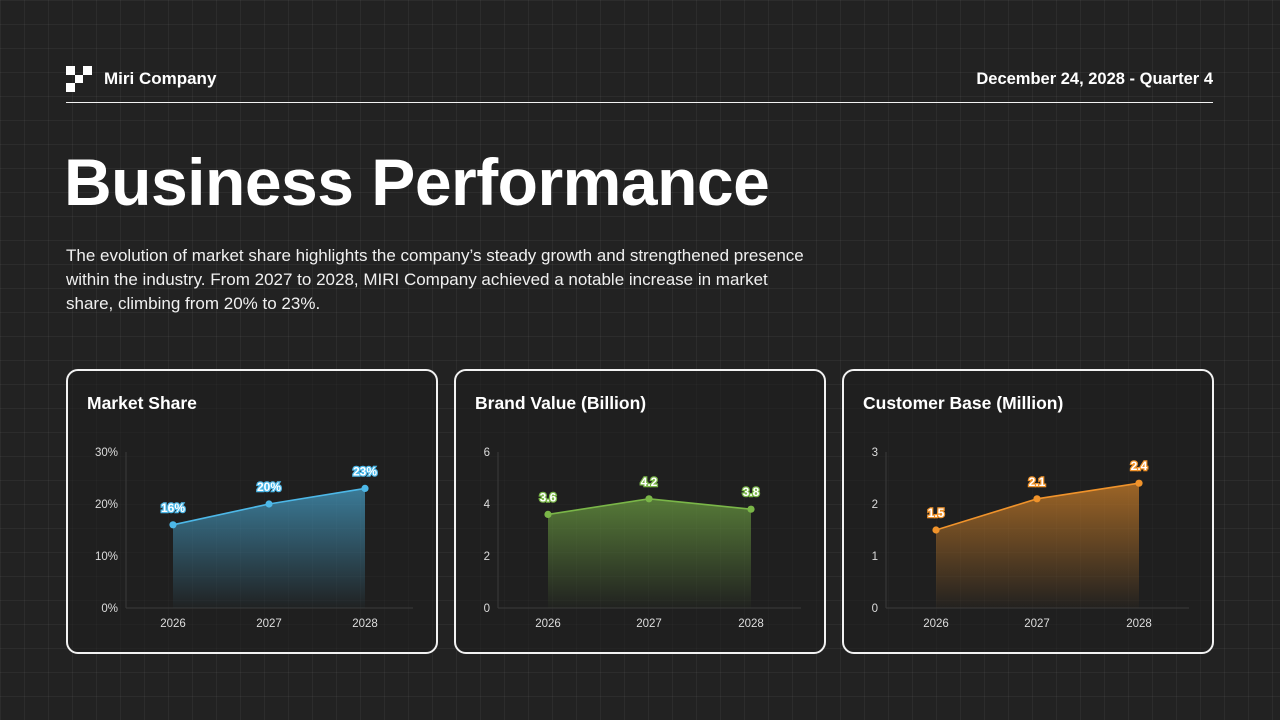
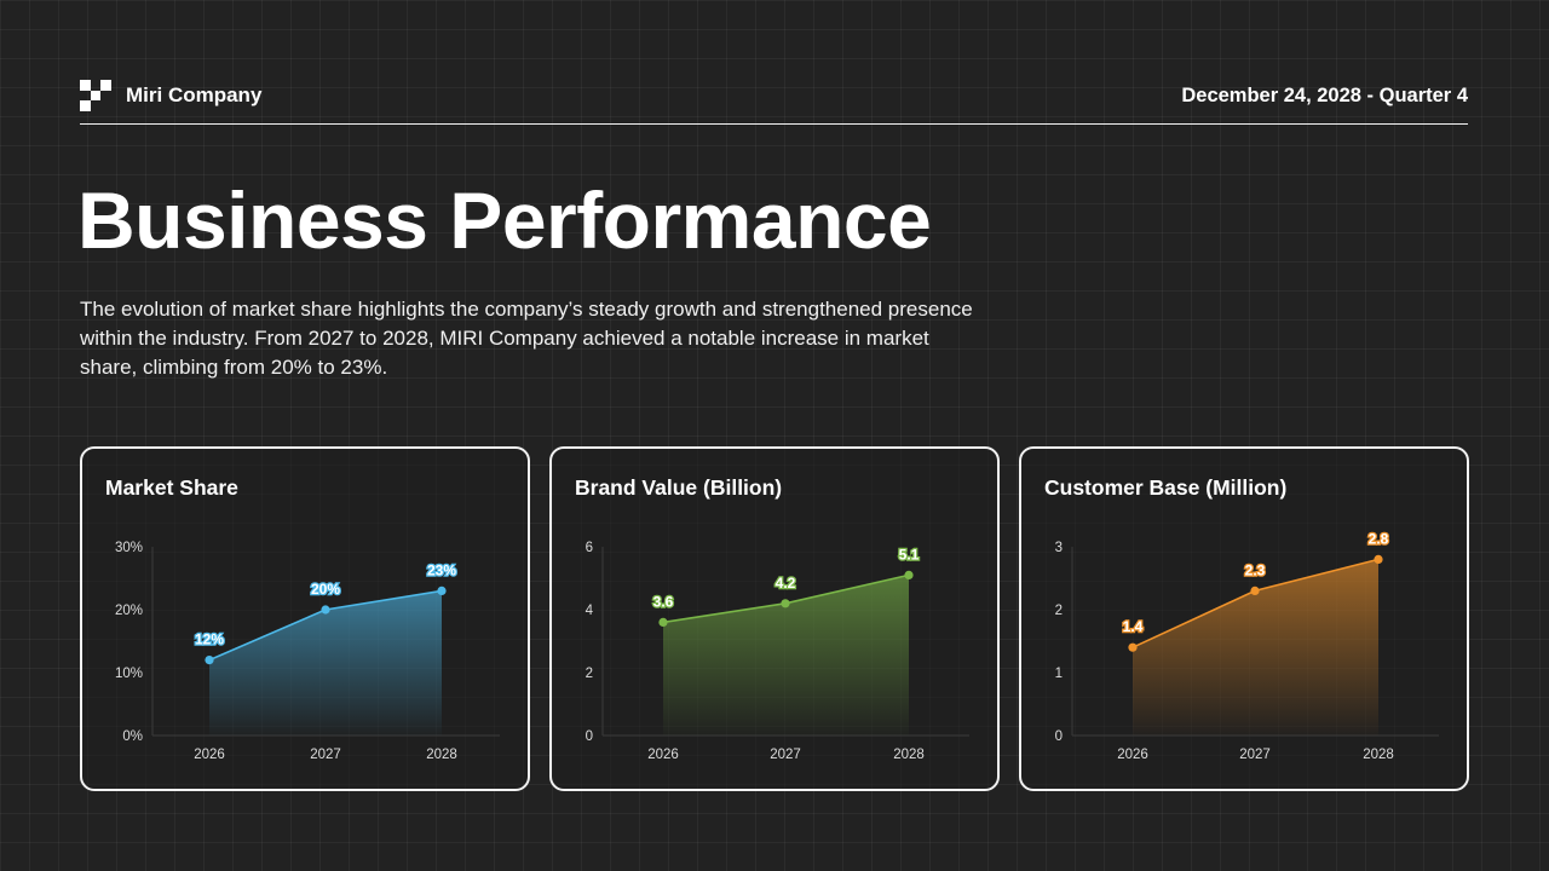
Market Share/2026: 16% -> 12%
Brand Value (Billion)/2028: 3.8 -> 5.1
Customer Base (Million)/2026: 1.5 -> 1.4
Customer Base (Million)/2027: 2.1 -> 2.3
Customer Base (Million)/2028: 2.4 -> 2.8
